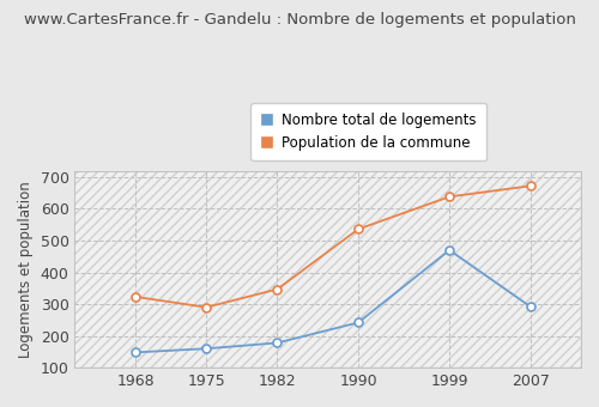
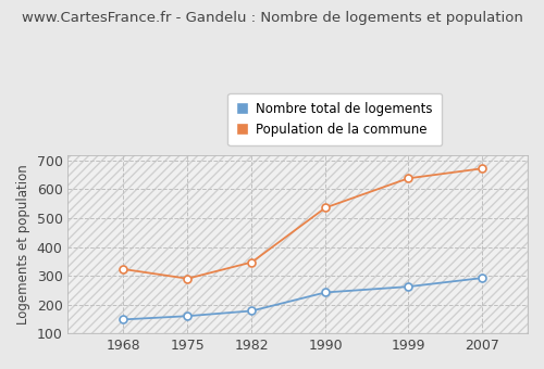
Nombre total de logements/1999: 470 -> 262
